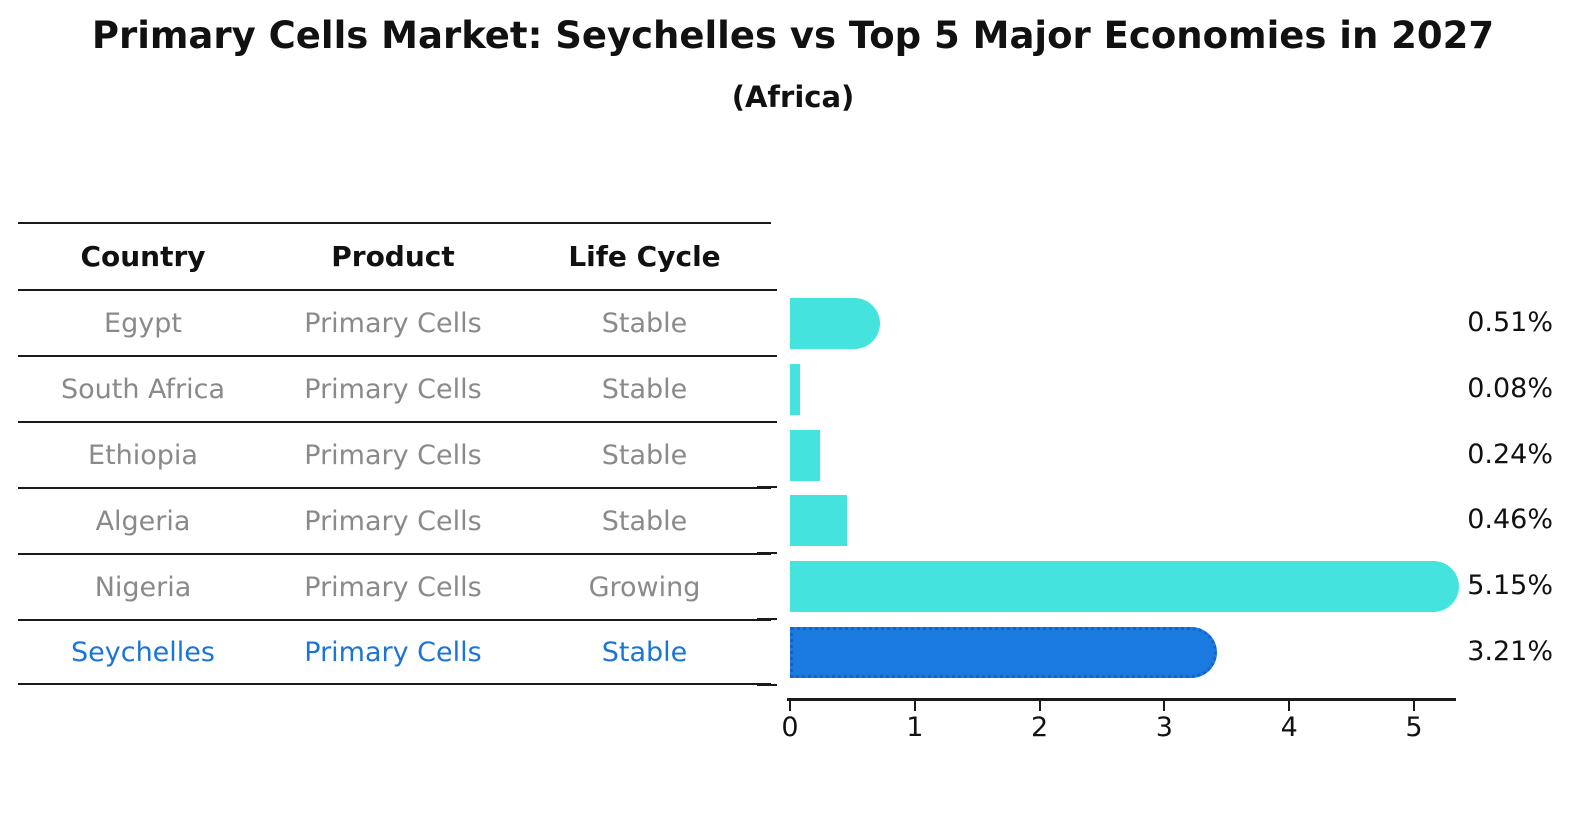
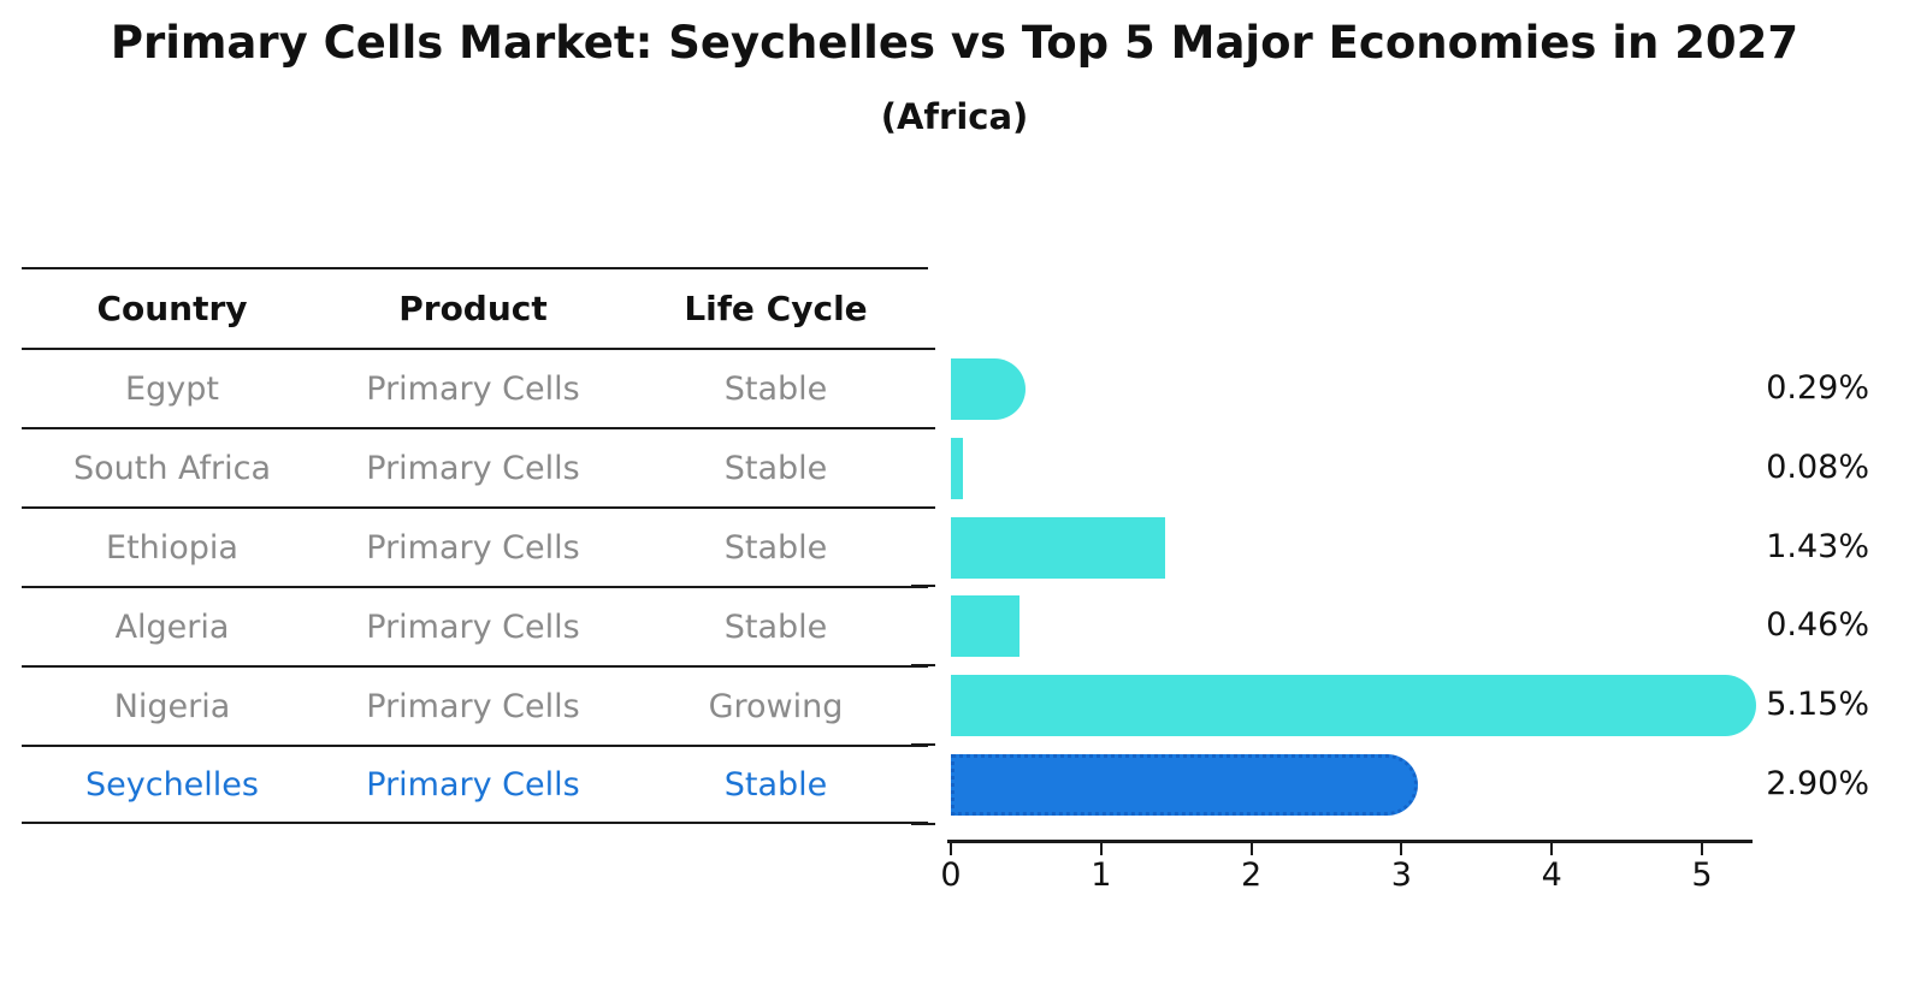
Egypt: 0.51% -> 0.29%
Ethiopia: 0.24% -> 1.43%
Seychelles: 3.21% -> 2.90%
